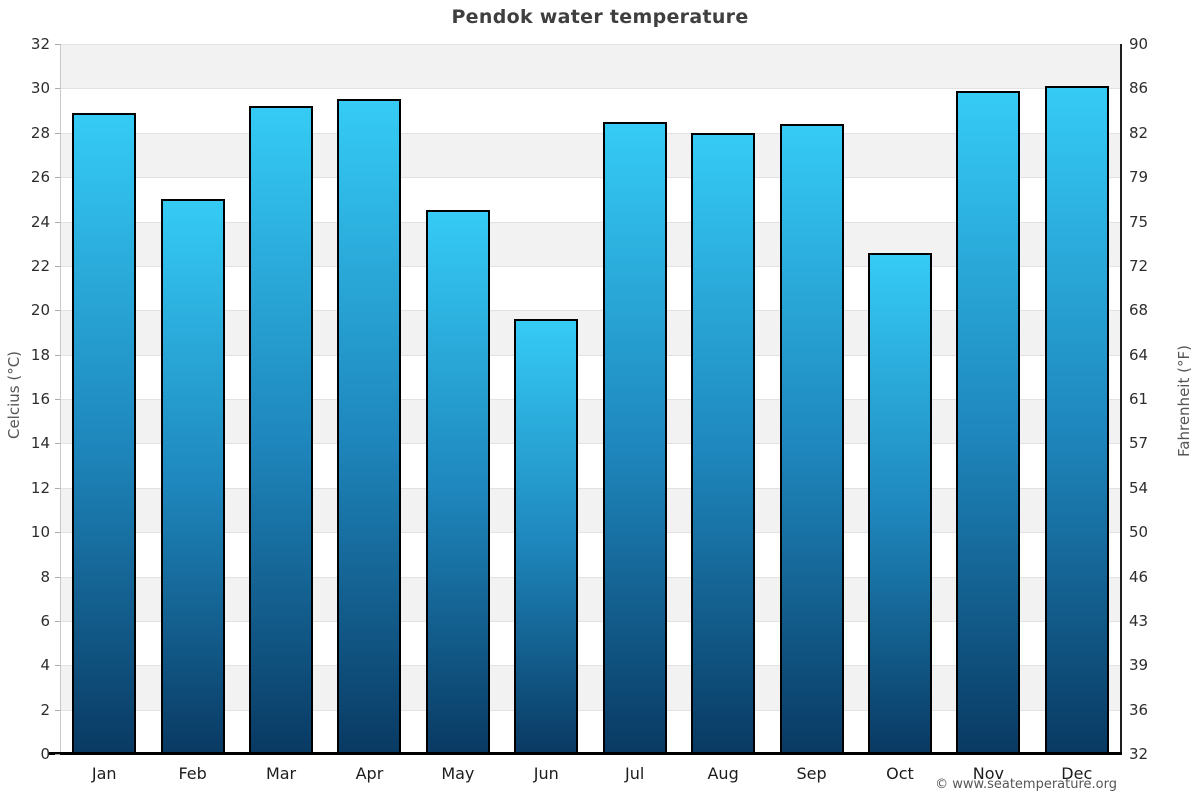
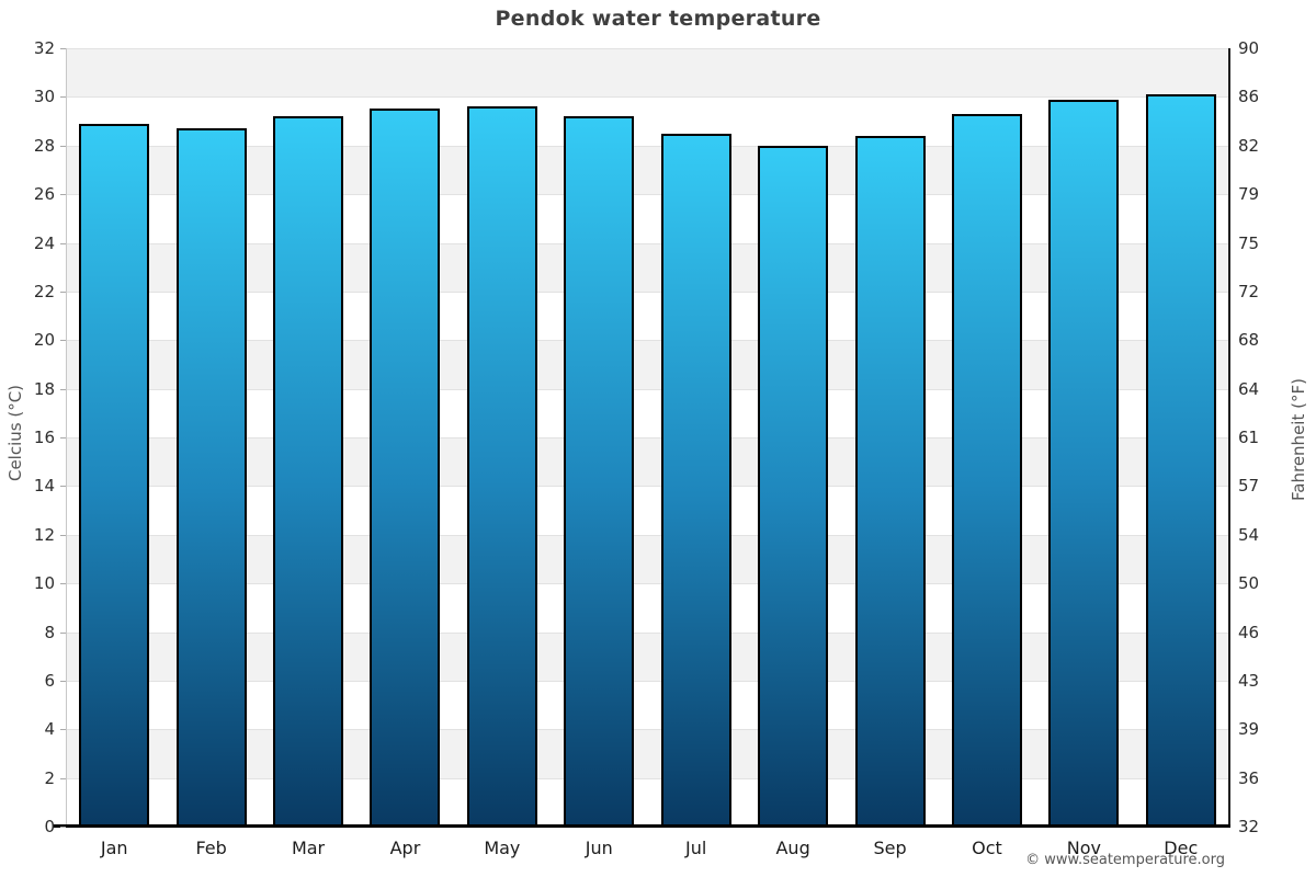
Feb: 25.0 -> 28.7
May: 24.5 -> 29.6
Jun: 19.6 -> 29.2
Oct: 22.6 -> 29.3
